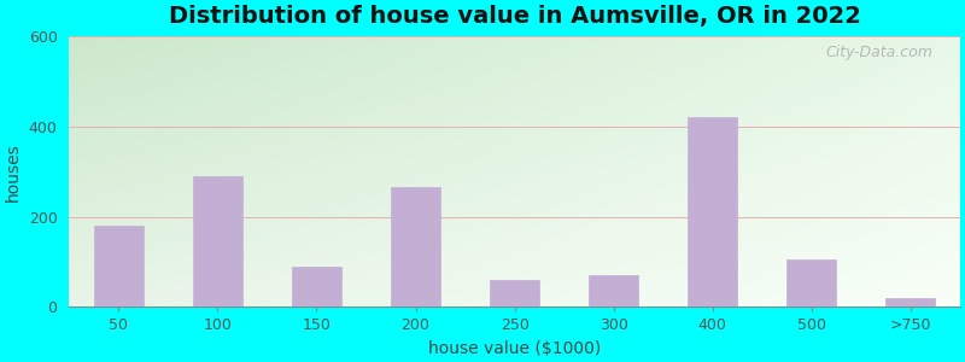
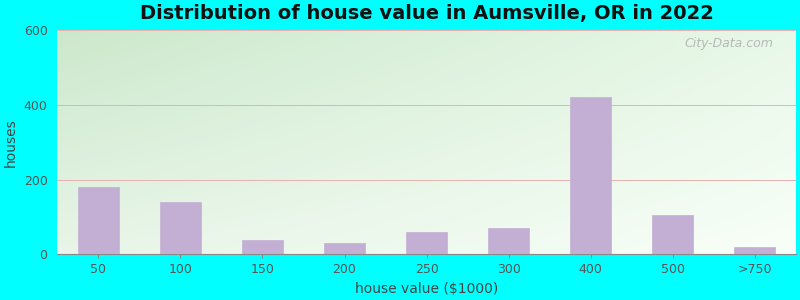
100: 290 -> 140
150: 90 -> 38
200: 265 -> 30
